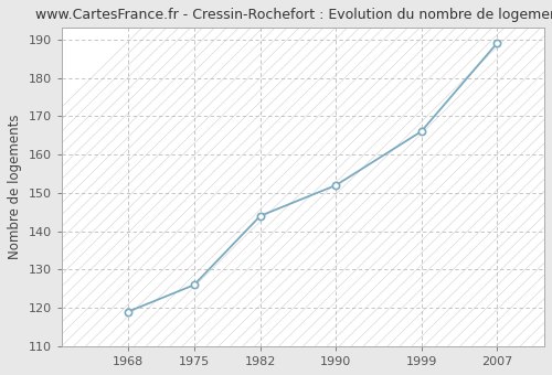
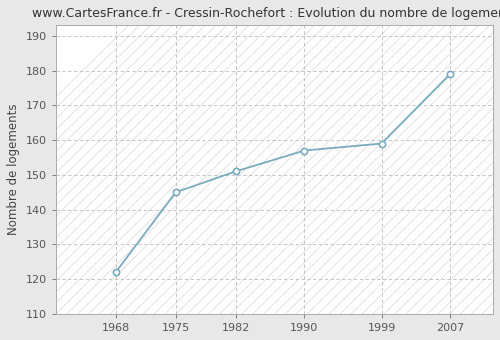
1968: 119 -> 122
1975: 126 -> 145
1982: 144 -> 151
1990: 152 -> 157
1999: 166 -> 159
2007: 189 -> 179
